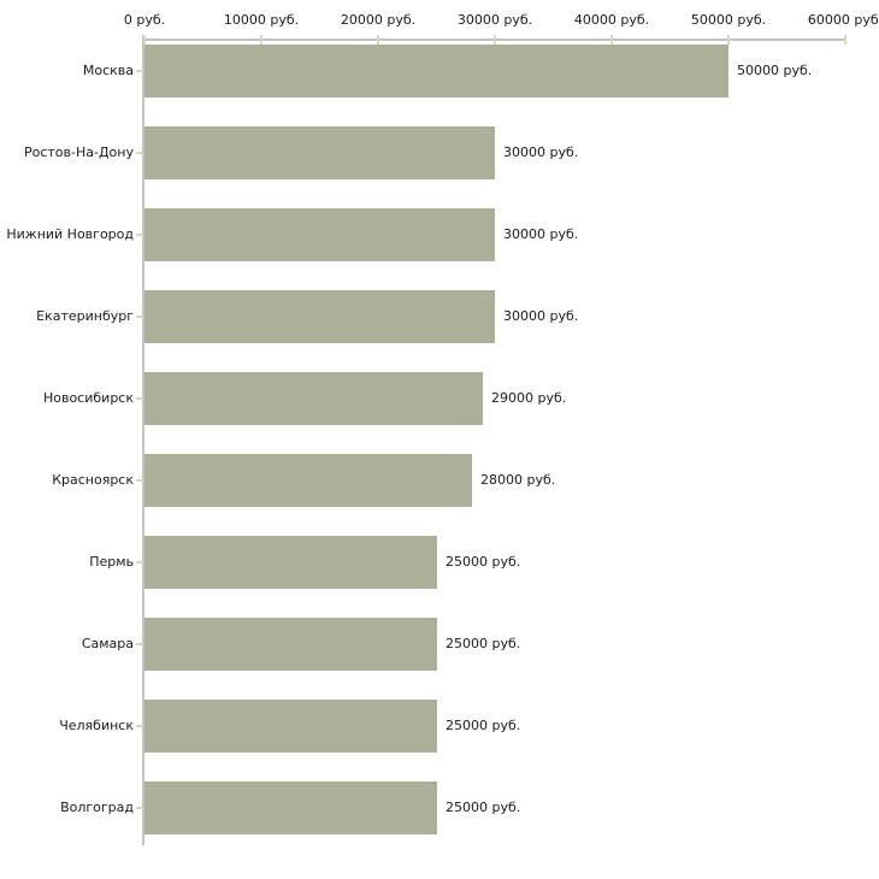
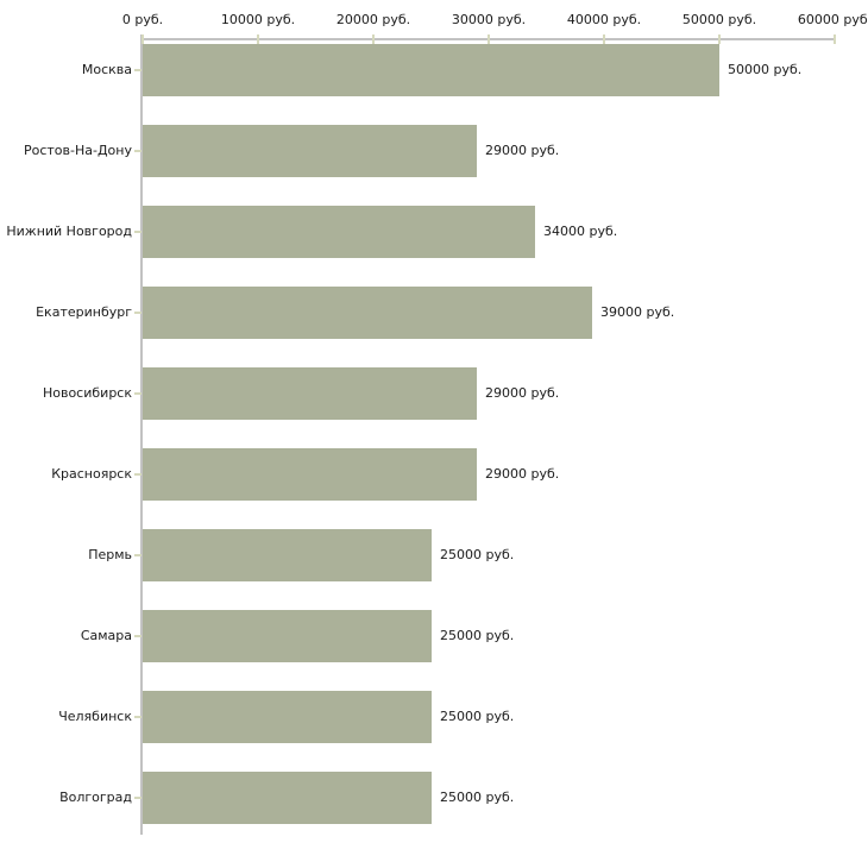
Ростов-На-Дону: 30000 -> 29000
Нижний Новгород: 30000 -> 34000
Екатеринбург: 30000 -> 39000
Красноярск: 28000 -> 29000
